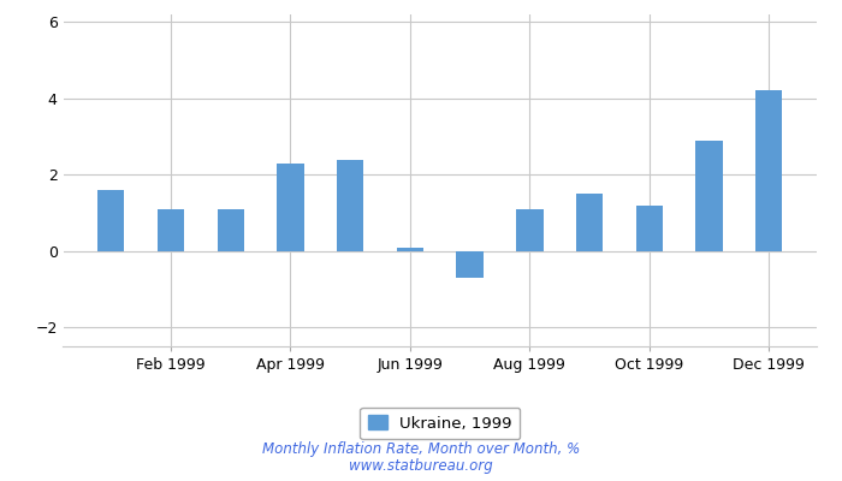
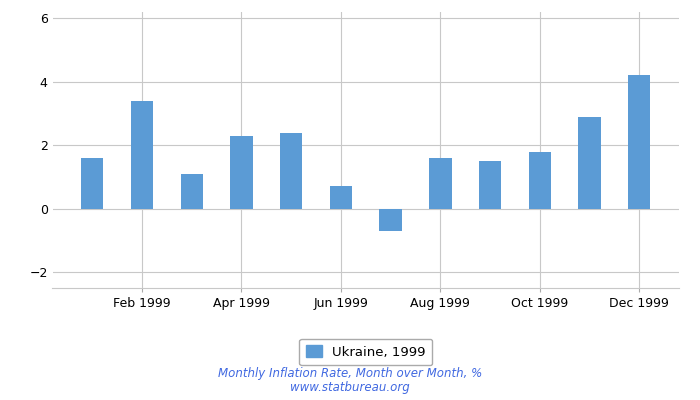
Feb 1999: 1.1 -> 3.4
Jun 1999: 0.1 -> 0.7
Aug 1999: 1.1 -> 1.6
Oct 1999: 1.2 -> 1.8
